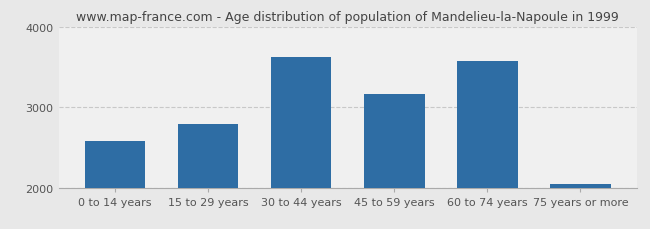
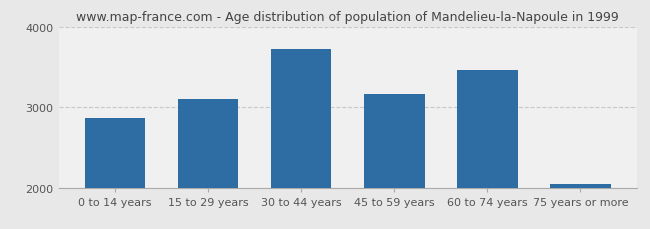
0 to 14 years: 2580 -> 2860
15 to 29 years: 2790 -> 3100
30 to 44 years: 3620 -> 3720
60 to 74 years: 3570 -> 3460
